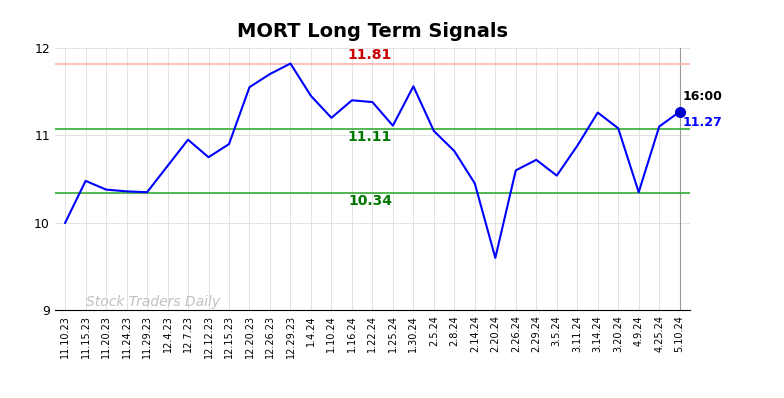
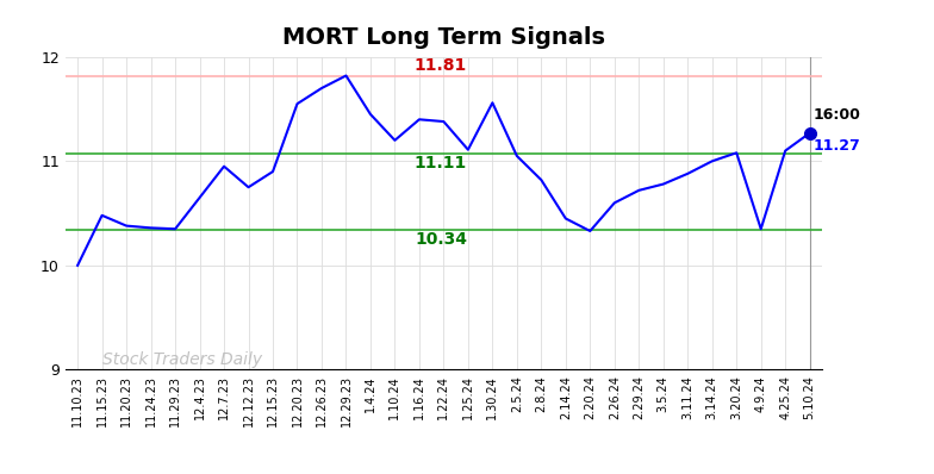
2.20.24: 9.60 -> 10.33
3.5.24: 10.54 -> 10.78
3.14.24: 11.26 -> 11.00
